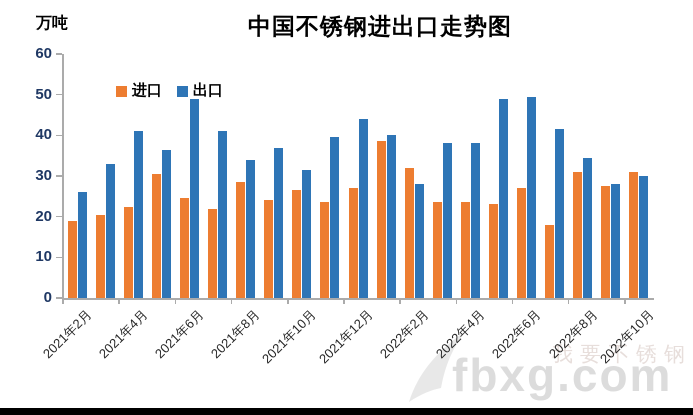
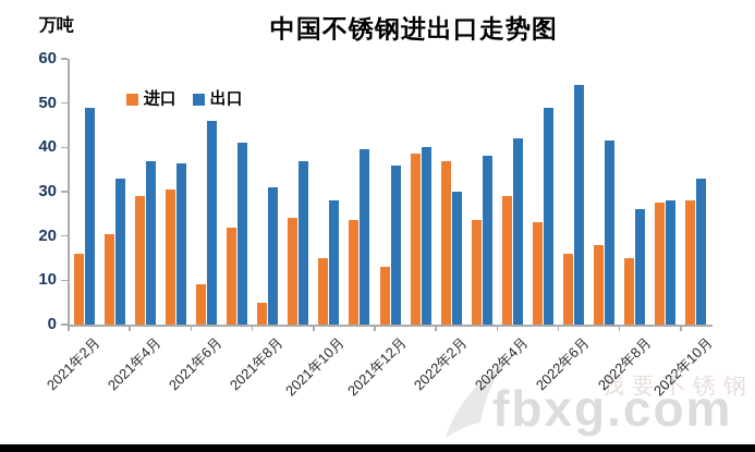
进口/2021年2月: 19 -> 16
出口/2021年2月: 26 -> 49
进口/2021年4月: 22 -> 29
出口/2021年4月: 41 -> 37
进口/2021年6月: 24 -> 9
出口/2021年6月: 49 -> 46
进口/2021年8月: 28 -> 5
出口/2021年8月: 34 -> 31
进口/2021年10月: 26 -> 15
出口/2021年10月: 32 -> 28
进口/2021年12月: 27 -> 13
出口/2021年12月: 44 -> 36
进口/2022年2月: 32 -> 37
出口/2022年2月: 28 -> 30
进口/2022年4月: 24 -> 29
出口/2022年4月: 38 -> 42
进口/2022年6月: 27 -> 16
出口/2022年6月: 50 -> 54
进口/2022年8月: 31 -> 15
出口/2022年8月: 34 -> 26
进口/2022年10月: 31 -> 28
出口/2022年10月: 30 -> 33
